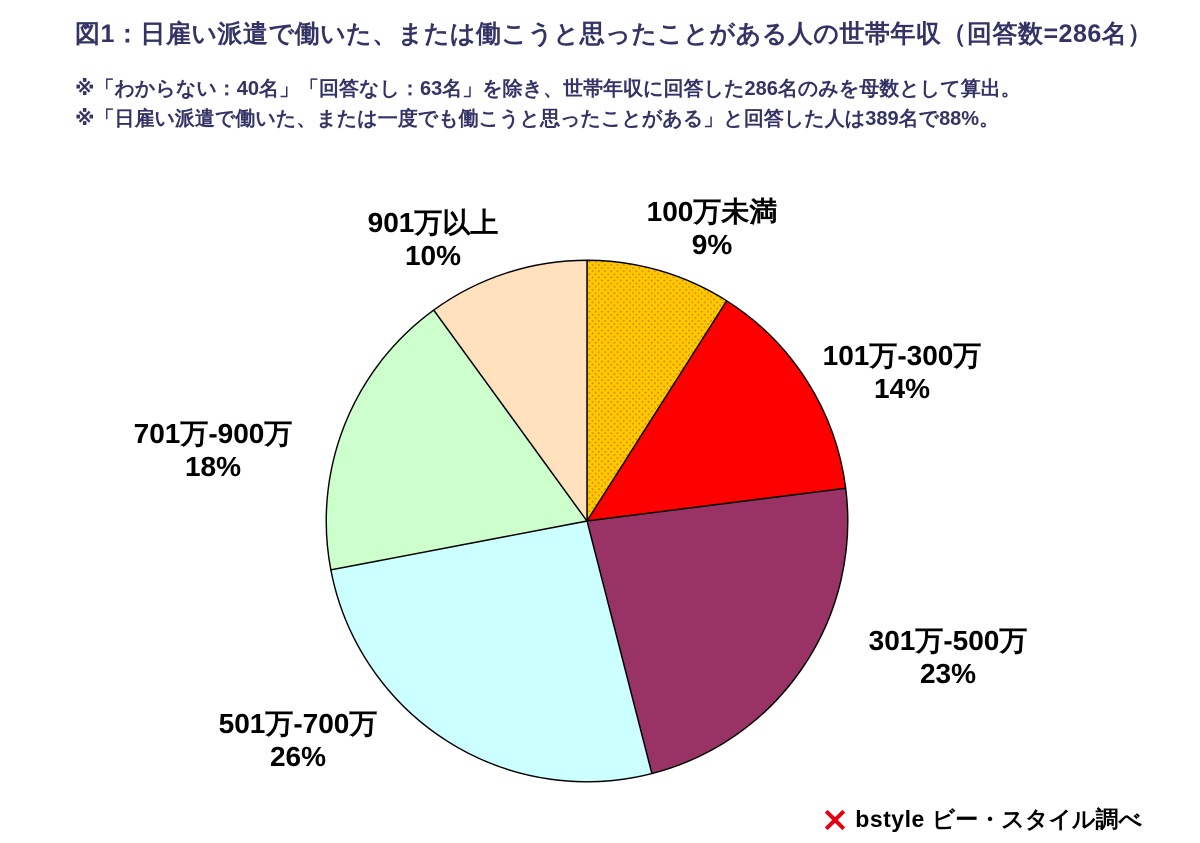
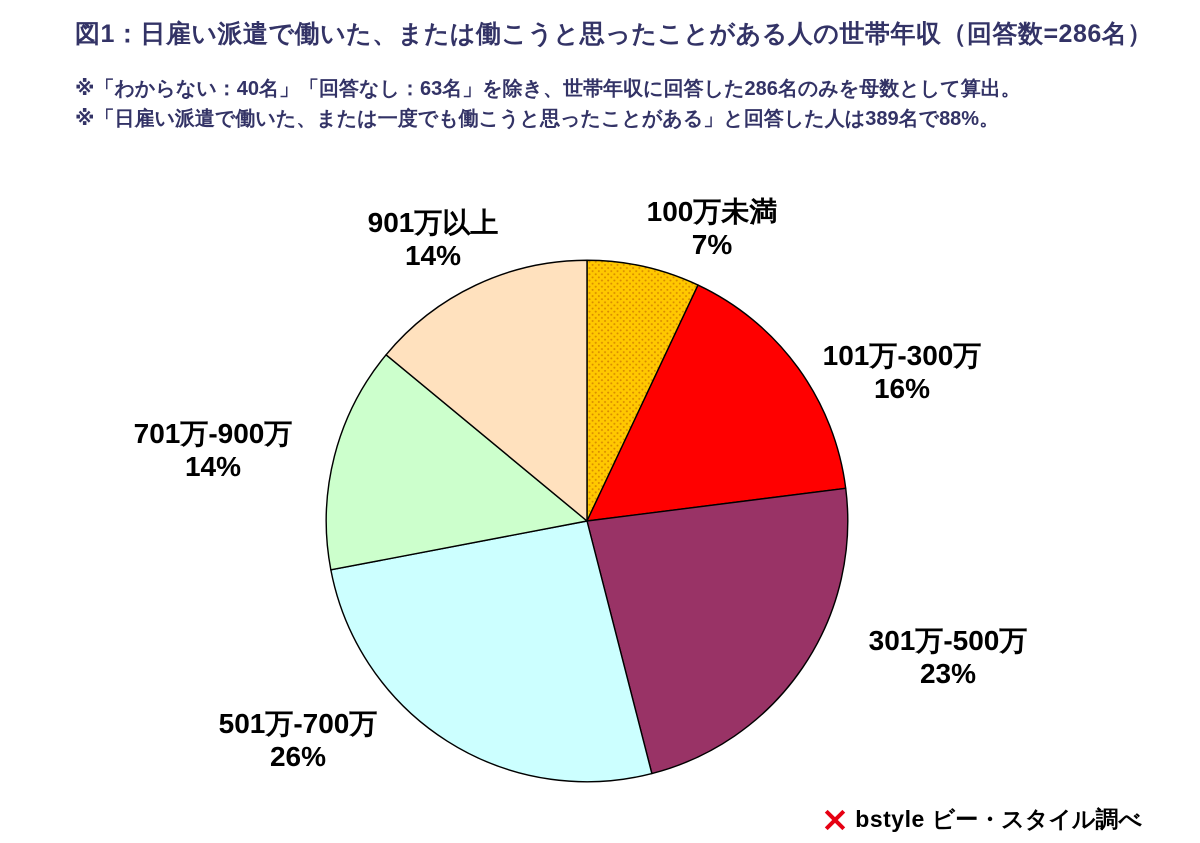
100万未満: 9% -> 7%
101万-300万: 14% -> 16%
701万-900万: 18% -> 14%
901万以上: 10% -> 14%
